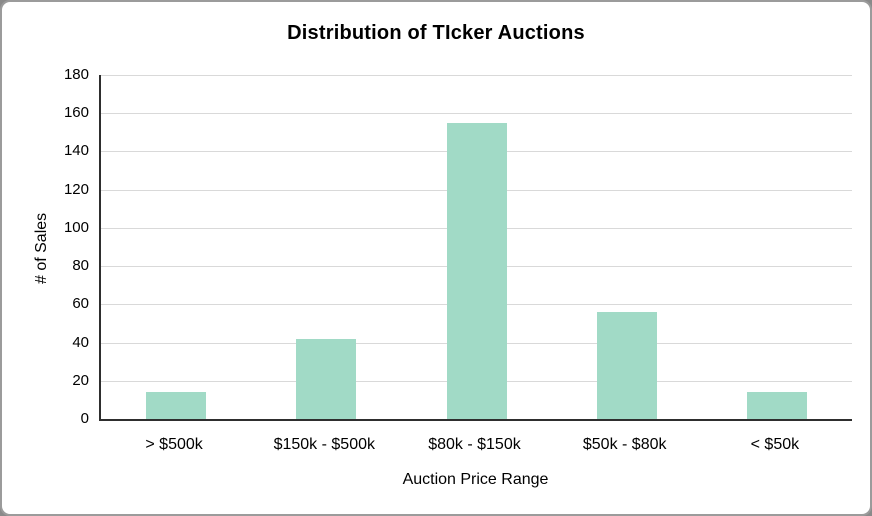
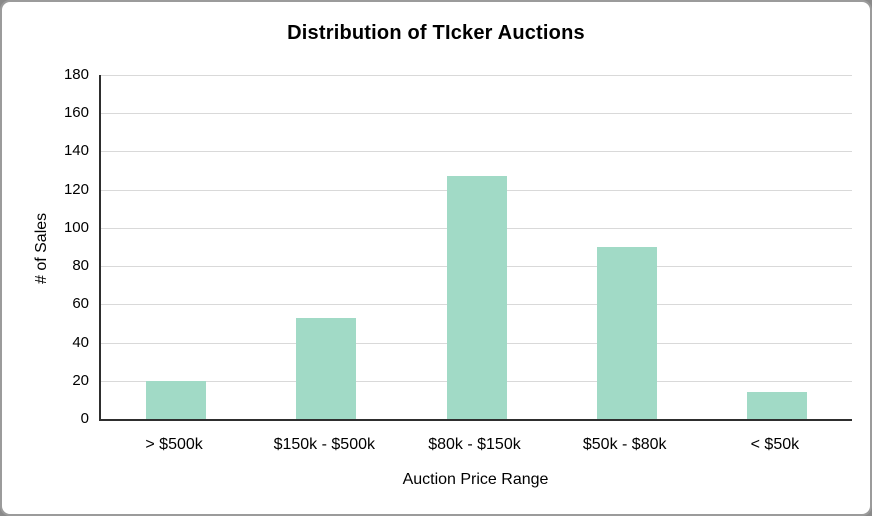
> $500k: 14 -> 20
$150k - $500k: 42 -> 53
$80k - $150k: 155 -> 127
$50k - $80k: 56 -> 90
